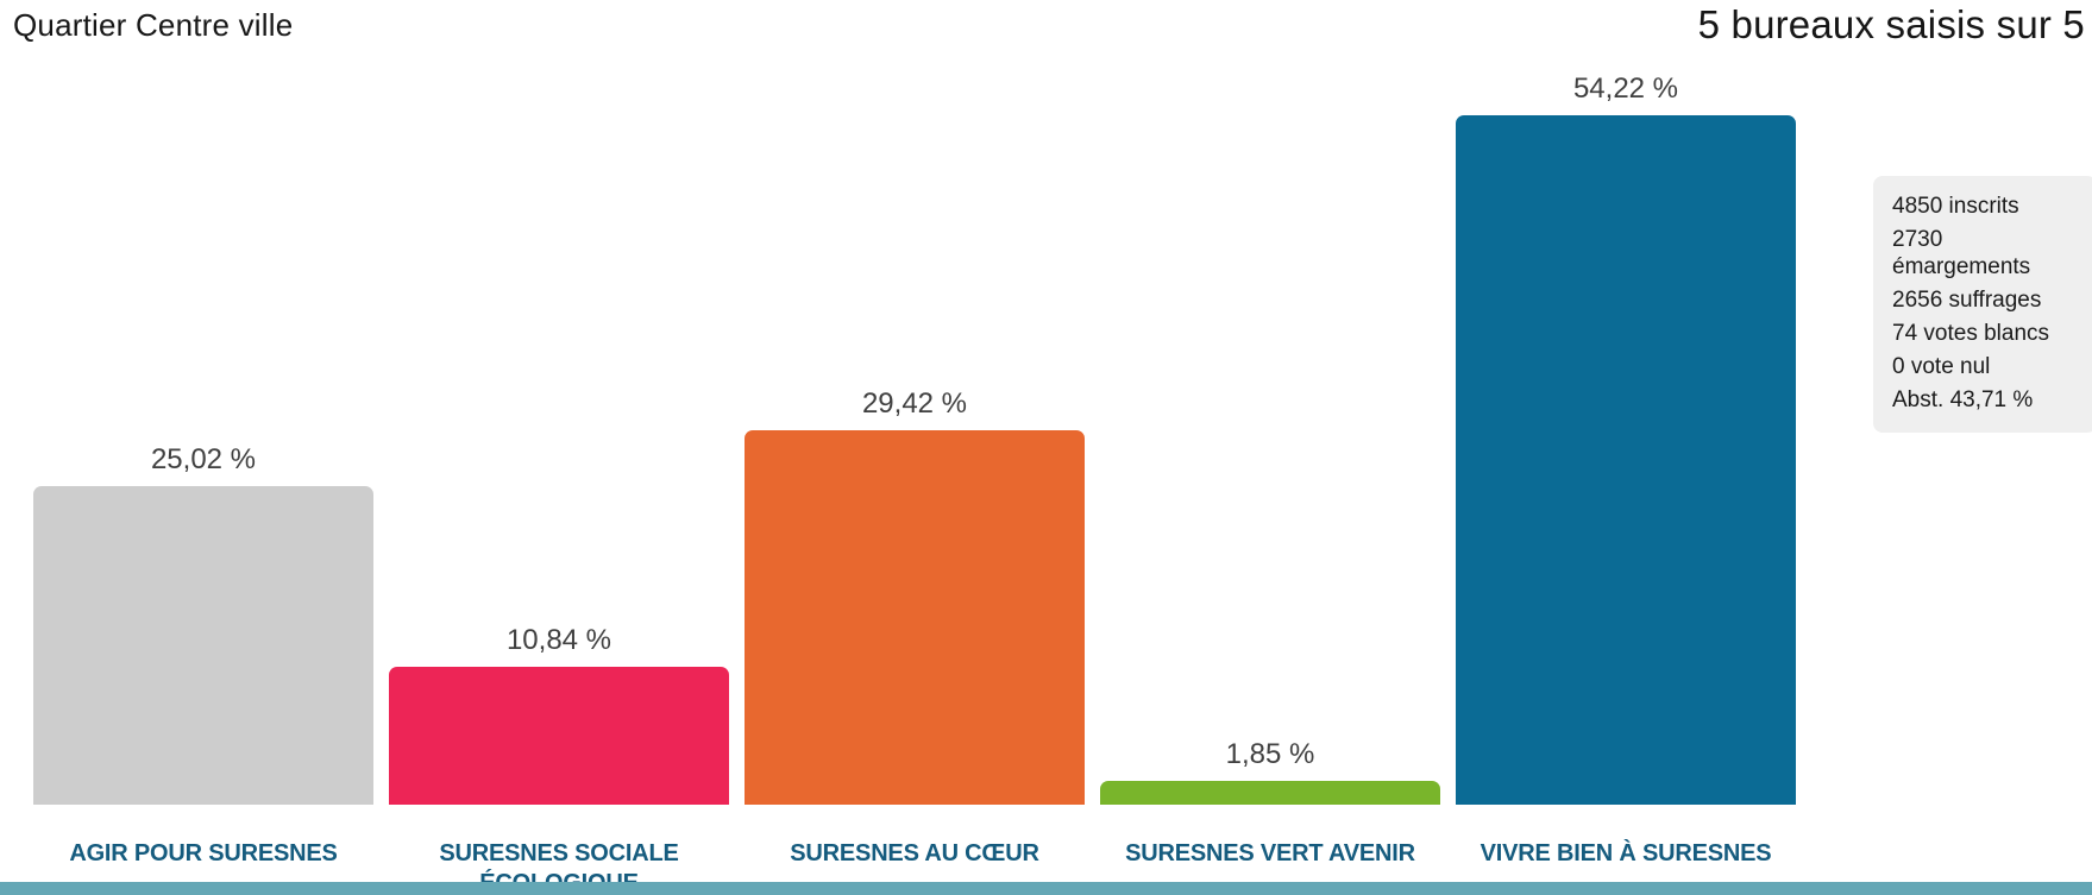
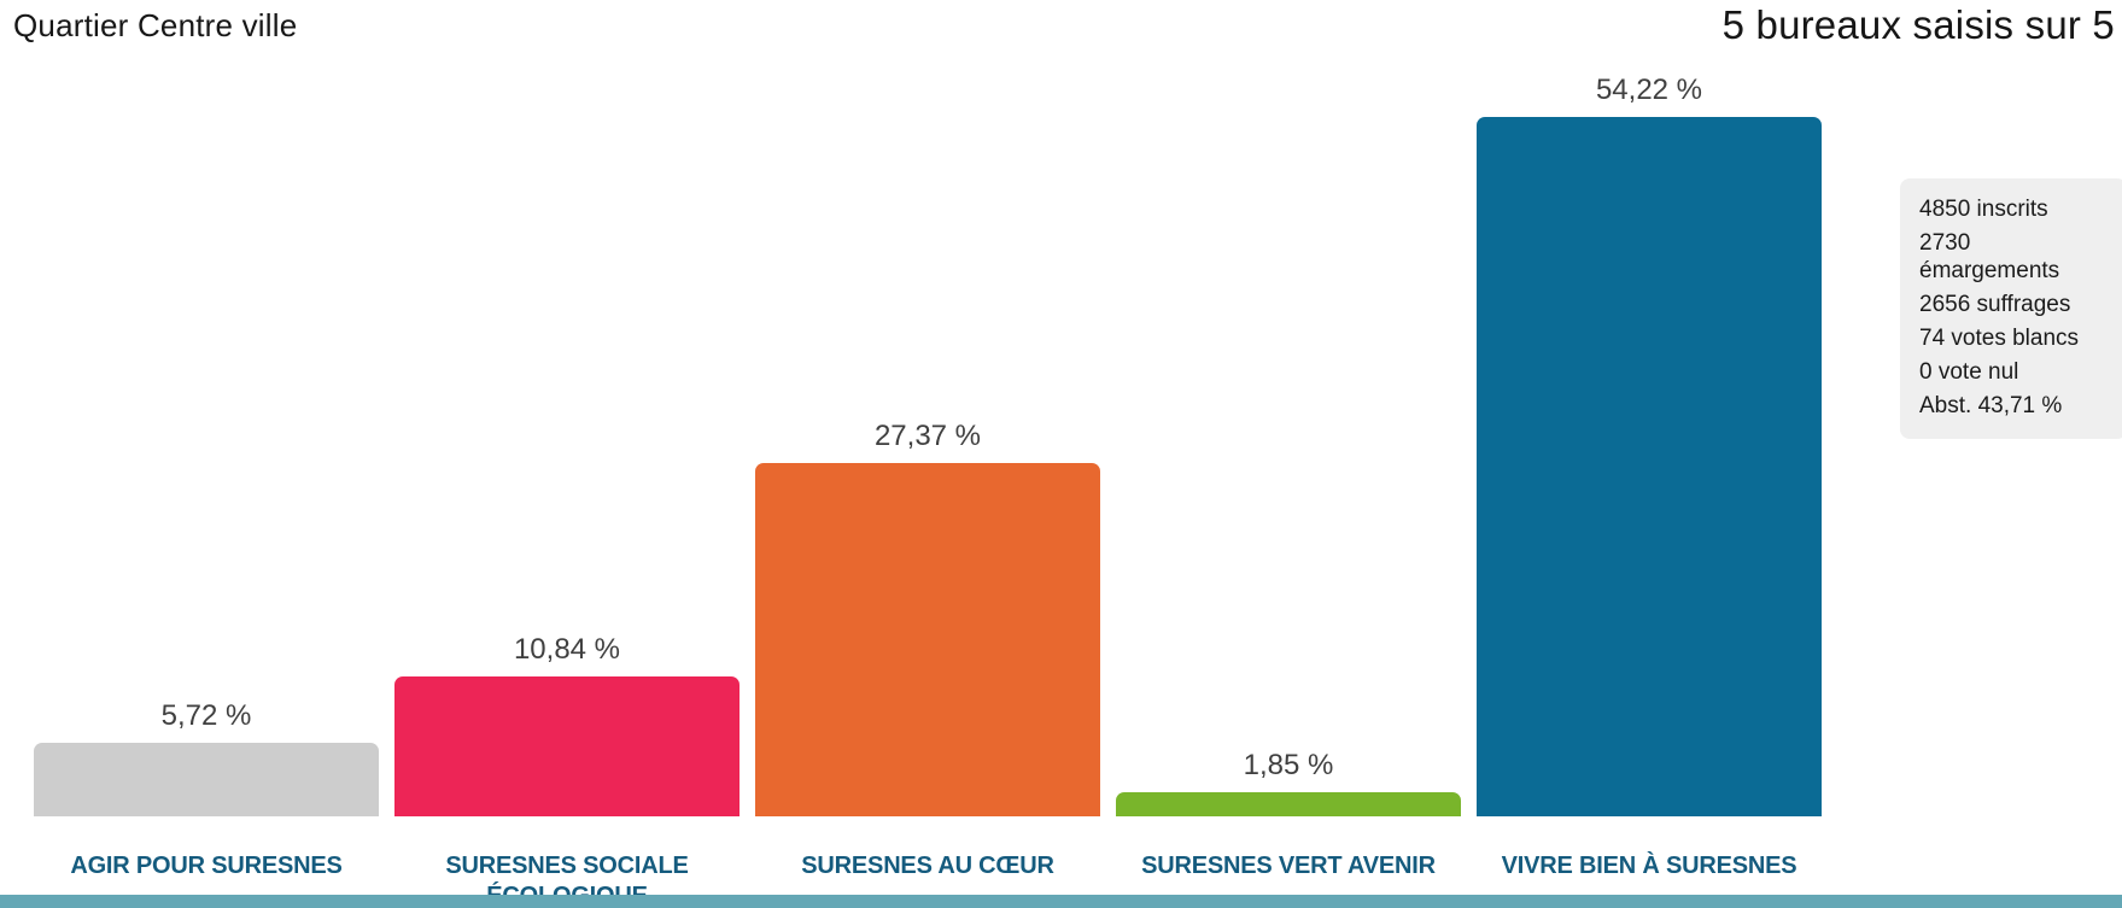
AGIR POUR SURESNES: 25,02 -> 5,72
SURESNES AU CŒUR: 29,42 -> 27,37
